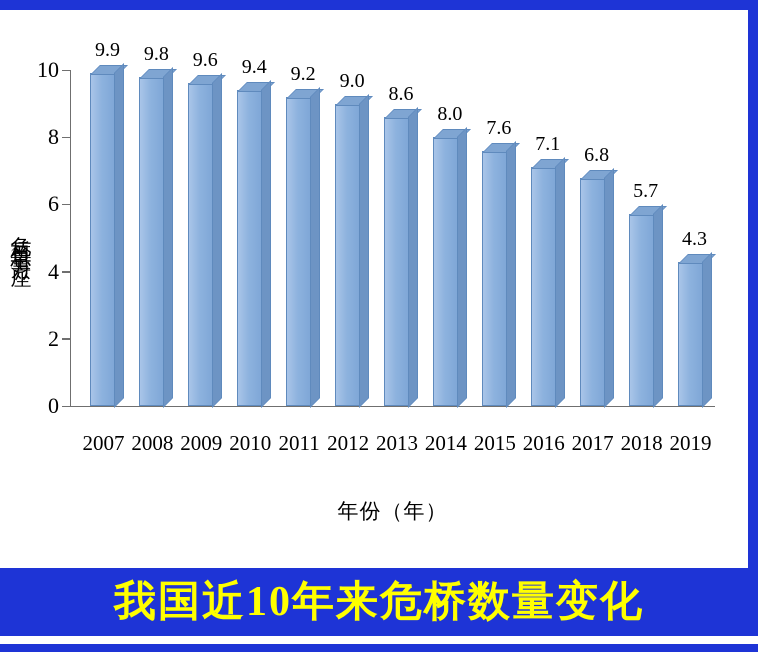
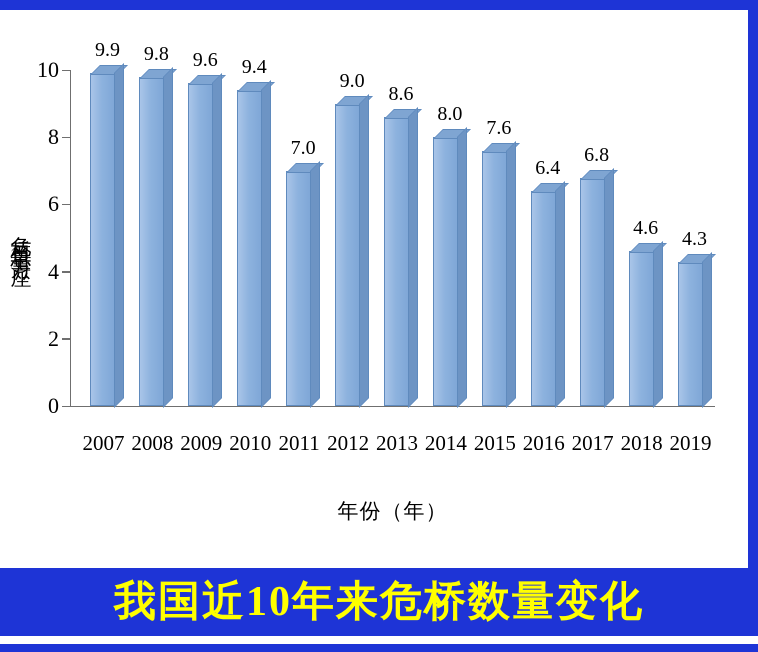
2011: 9.2 -> 7.0
2016: 7.1 -> 6.4
2018: 5.7 -> 4.6
